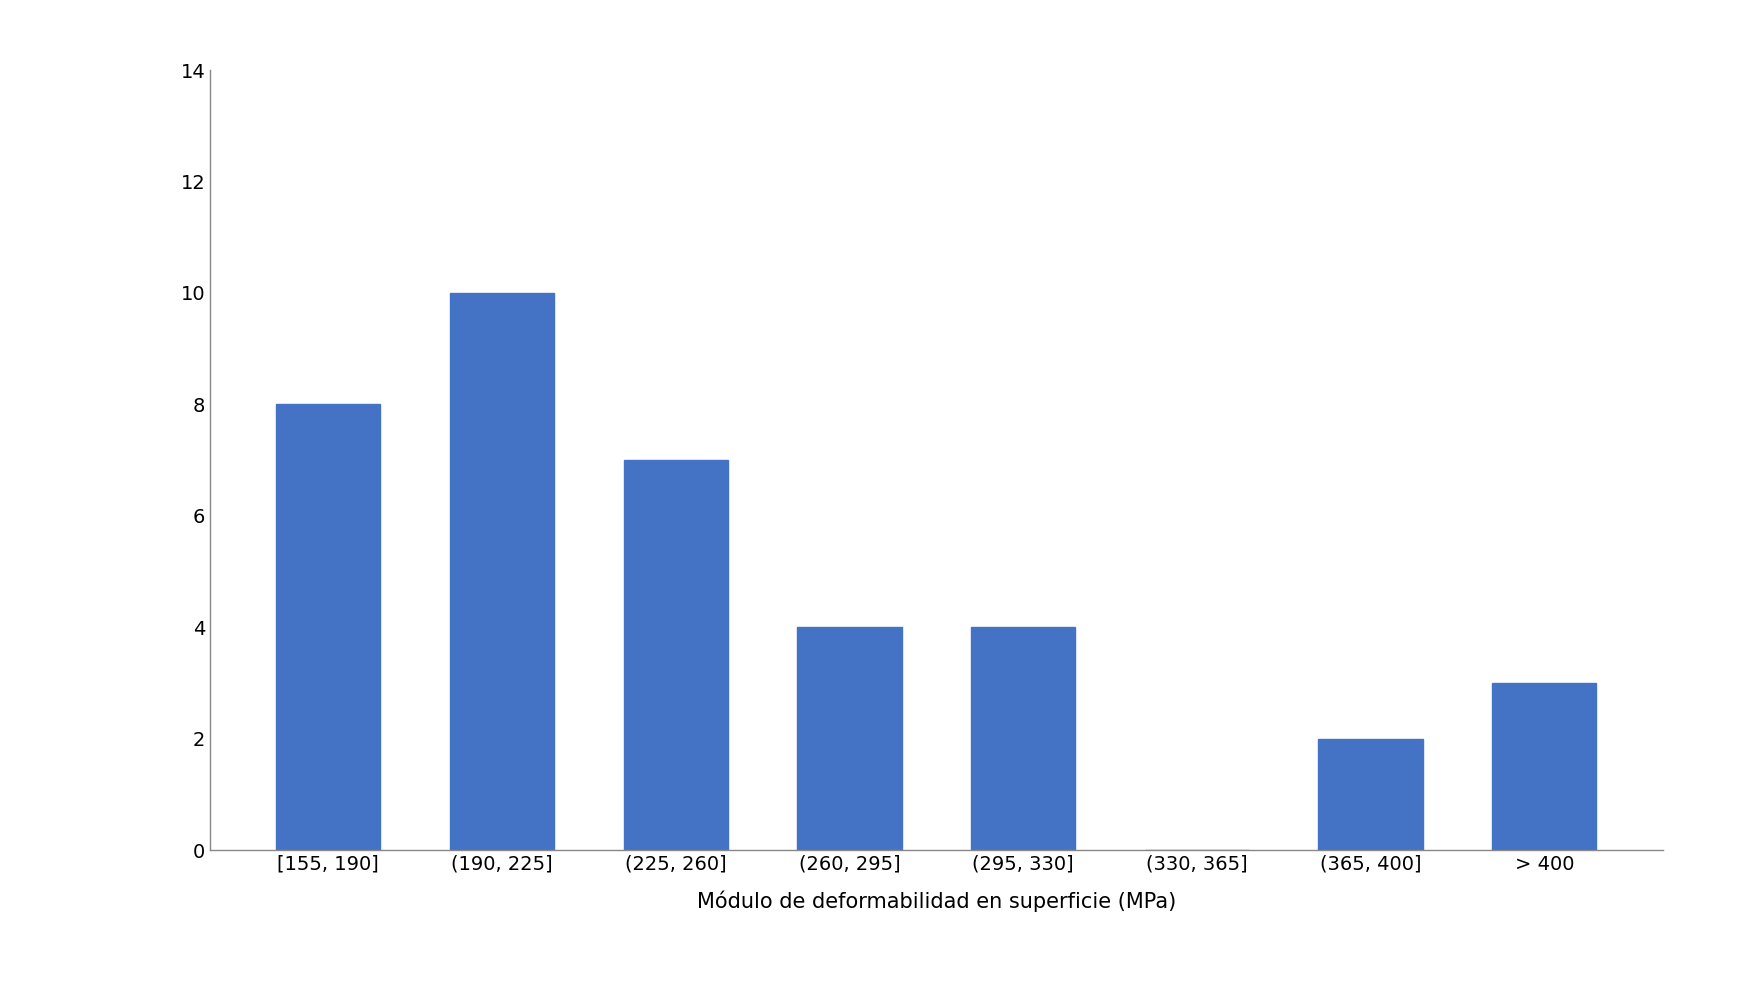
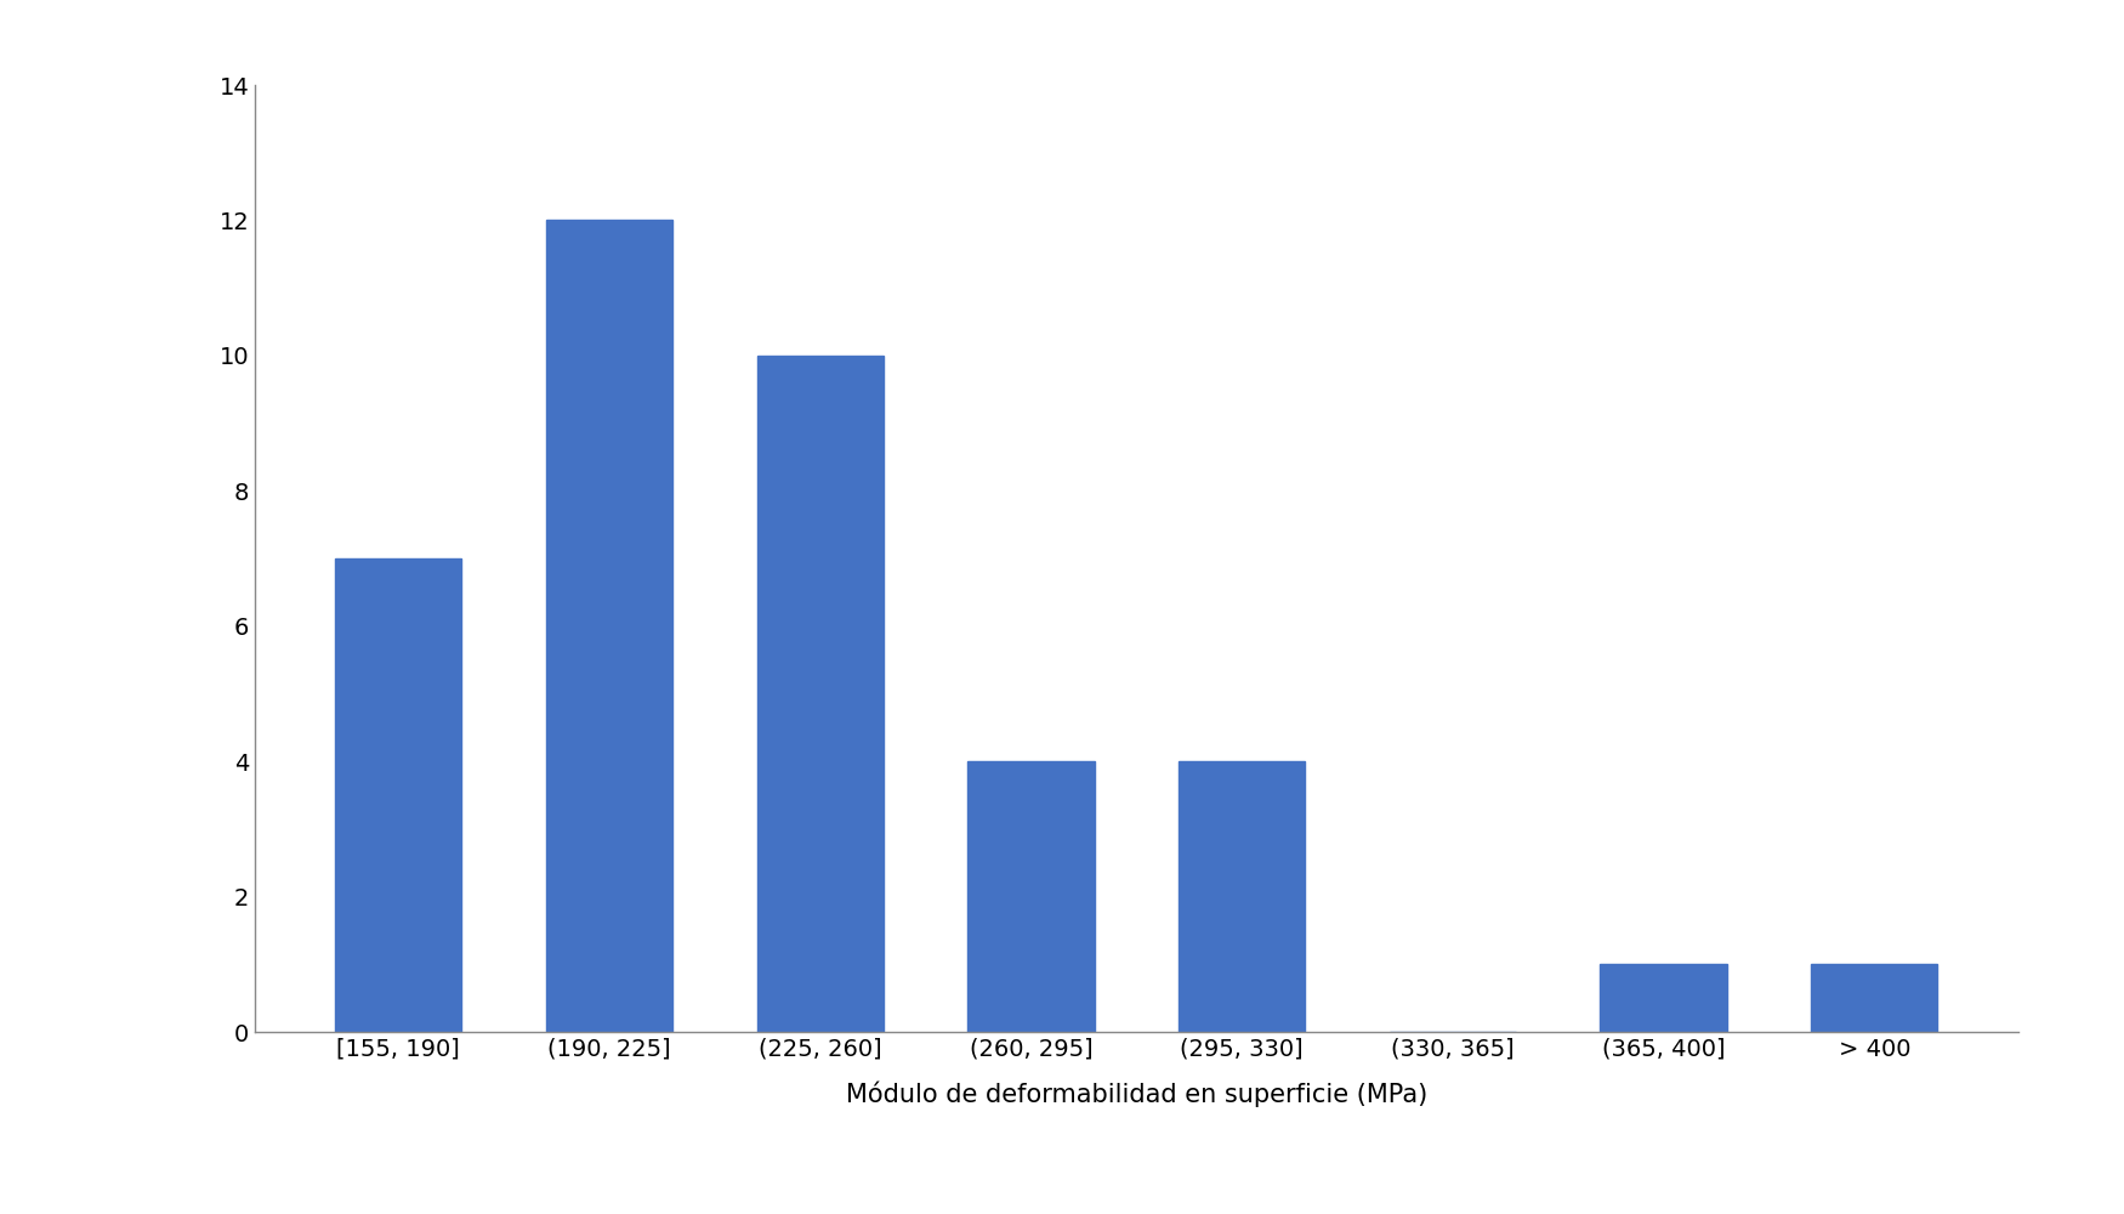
[155, 190]: 8 -> 7
(190, 225]: 10 -> 12
(225, 260]: 7 -> 10
(365, 400]: 2 -> 1
> 400: 3 -> 1
